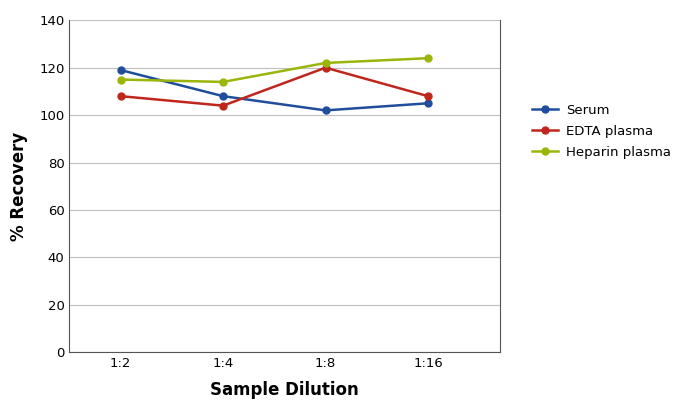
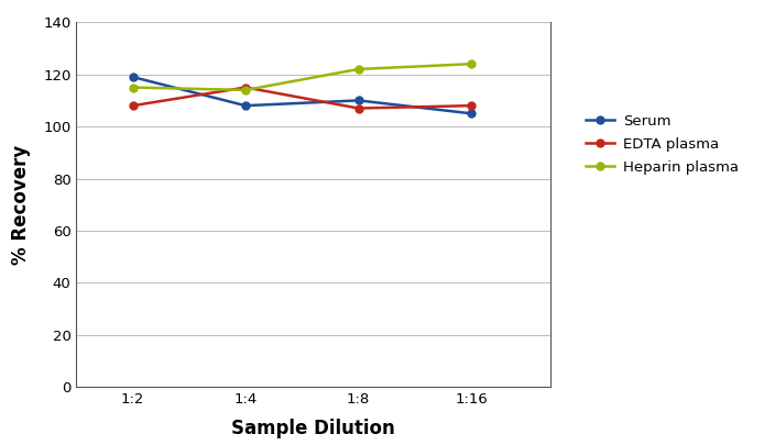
EDTA plasma/1:4: 104 -> 115
Serum/1:8: 102 -> 110
EDTA plasma/1:8: 120 -> 107
